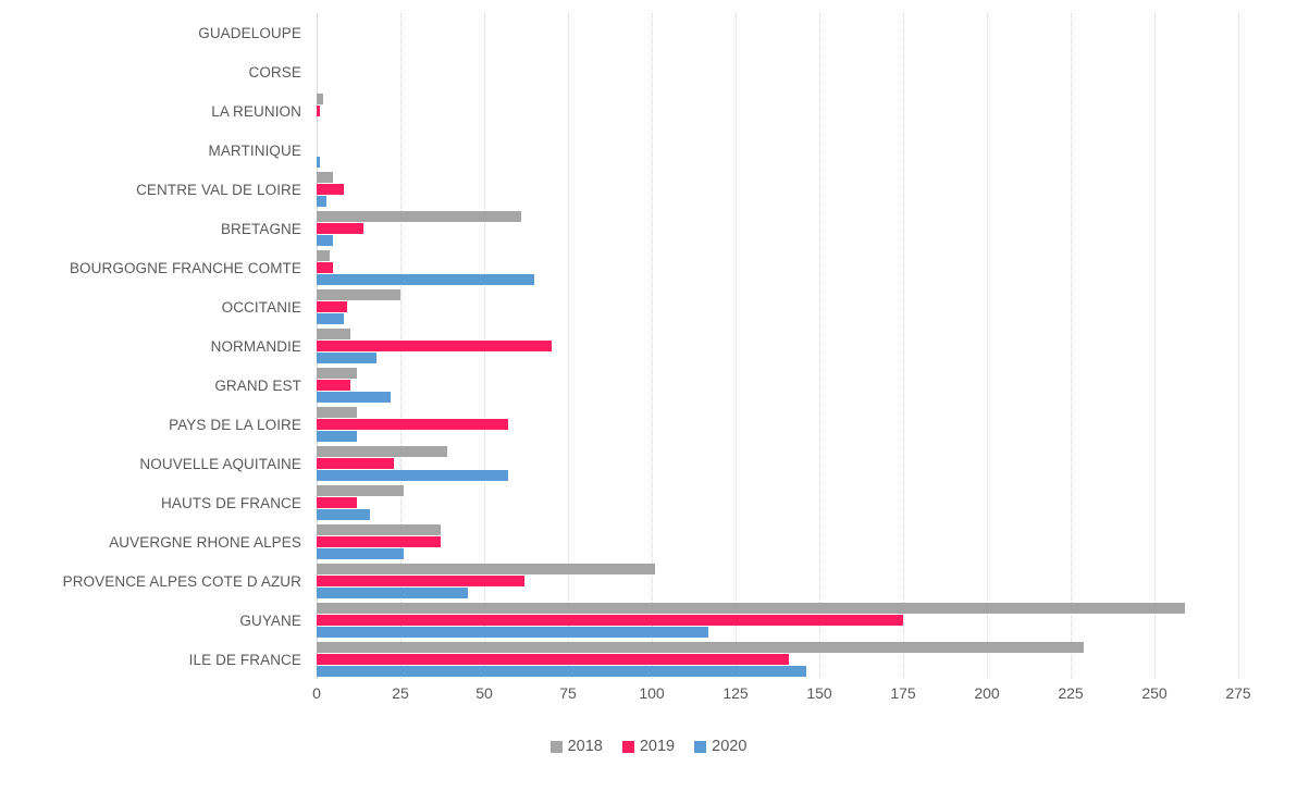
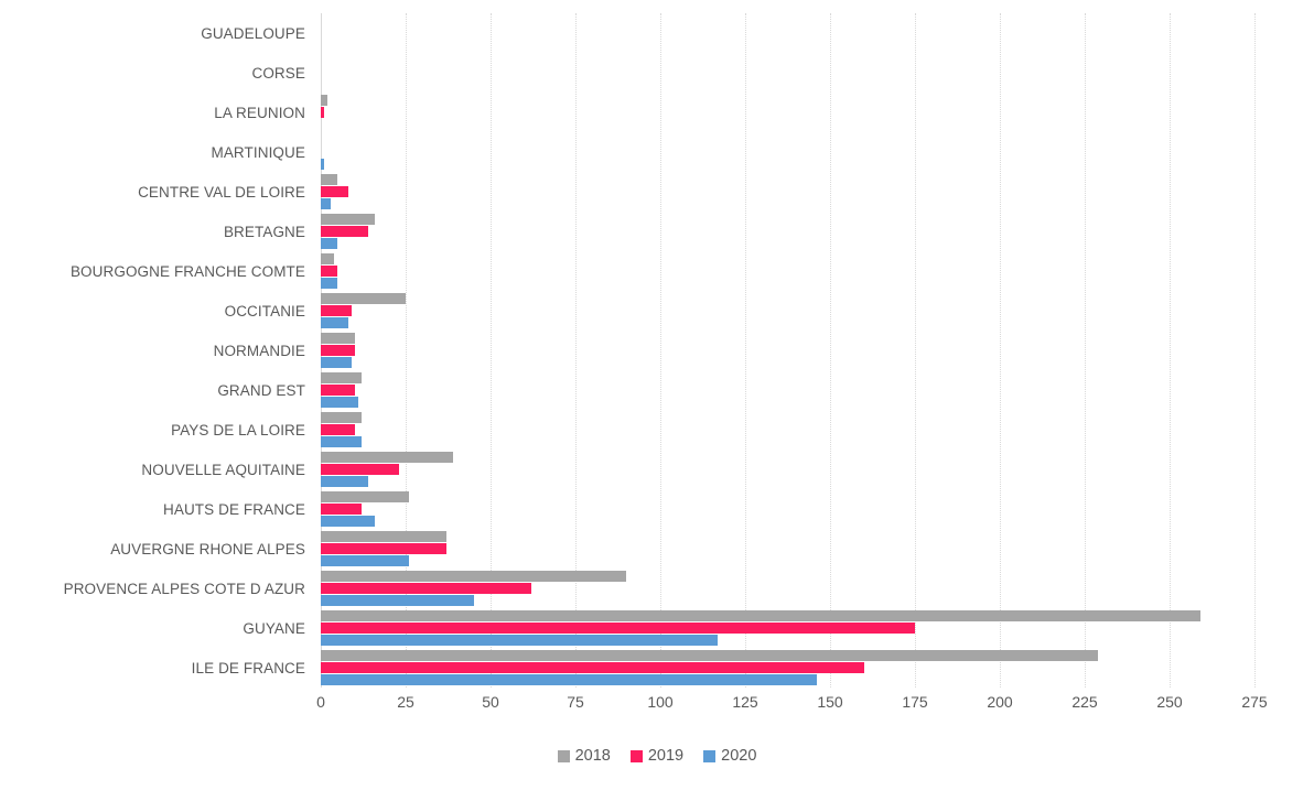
2018/BRETAGNE: 61 -> 16
2020/BOURGOGNE FRANCHE COMTE: 65 -> 5
2019/NORMANDIE: 70 -> 10
2020/NORMANDIE: 18 -> 9
2020/GRAND EST: 22 -> 11
2019/PAYS DE LA LOIRE: 57 -> 10
2020/NOUVELLE AQUITAINE: 57 -> 14
2018/PROVENCE ALPES COTE D AZUR: 101 -> 90
2019/ILE DE FRANCE: 141 -> 160
